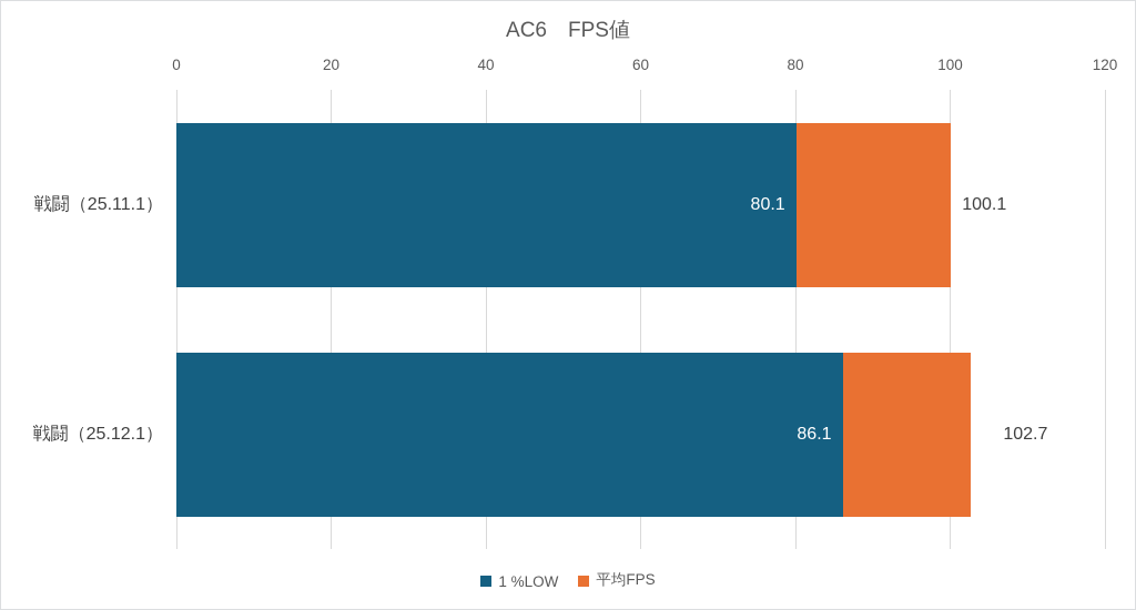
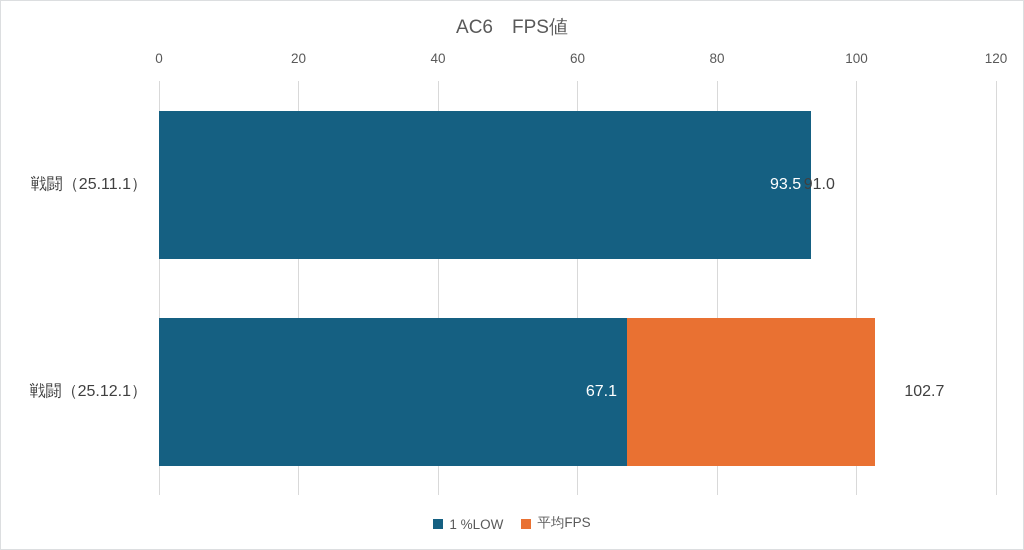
1 %LOW/戦闘（25.11.1）: 80.1 -> 93.5
平均FPS/戦闘（25.11.1）: 100.1 -> 91.0
1 %LOW/戦闘（25.12.1）: 86.1 -> 67.1
